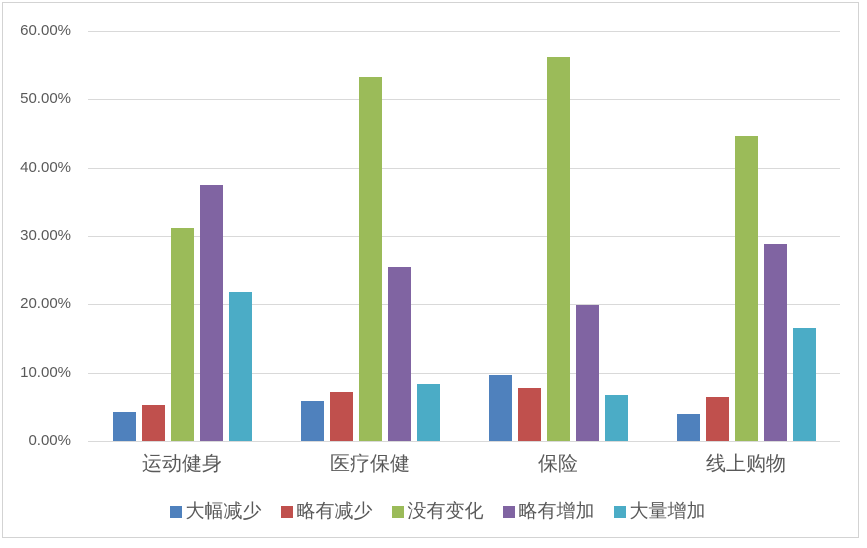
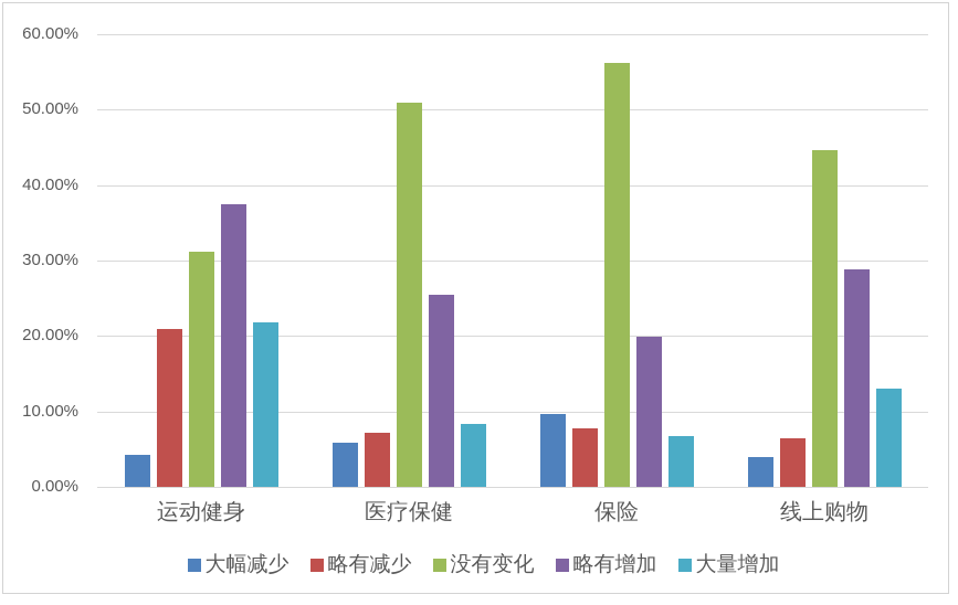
略有减少/运动健身: 5% -> 21%
没有变化/医疗保健: 53% -> 51%
大量增加/线上购物: 17% -> 13%
